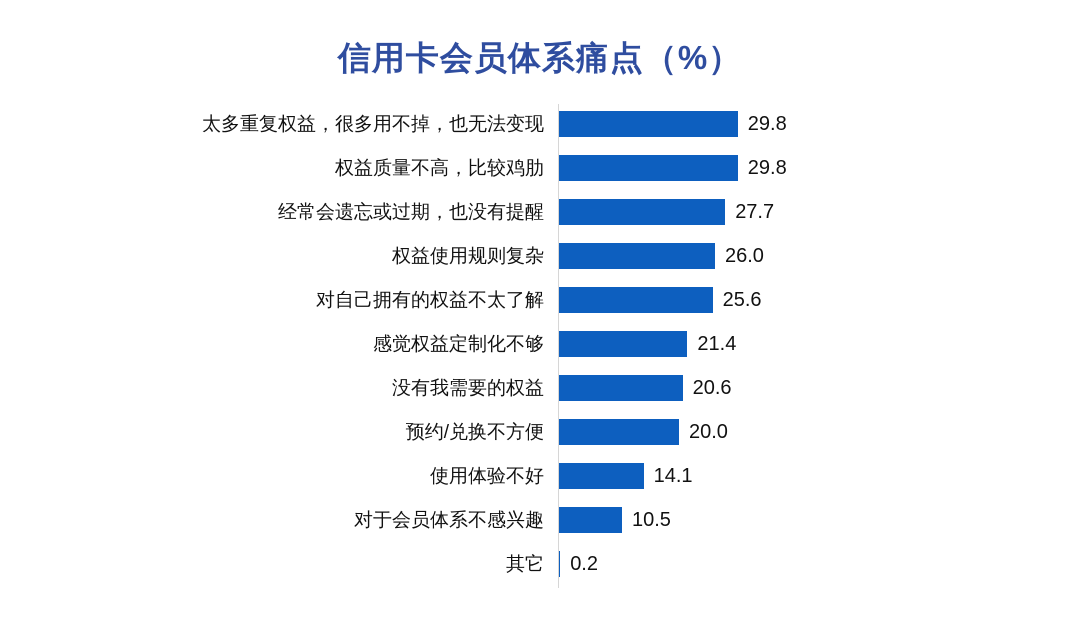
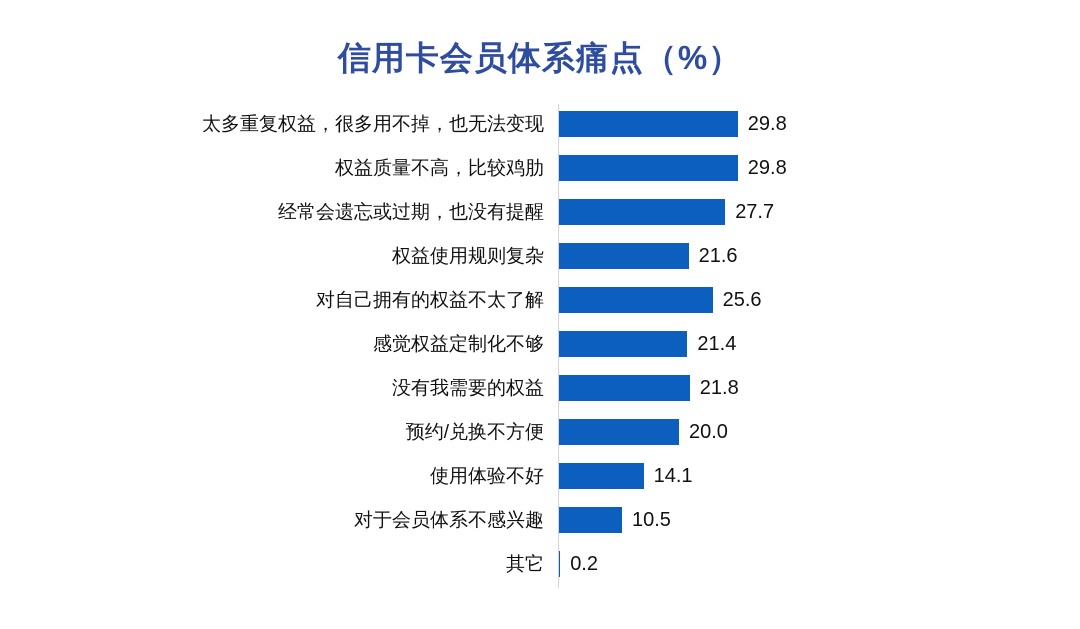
权益使用规则复杂: 26.0 -> 21.6
没有我需要的权益: 20.6 -> 21.8
